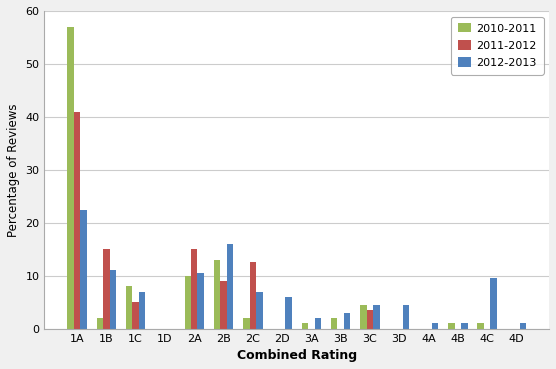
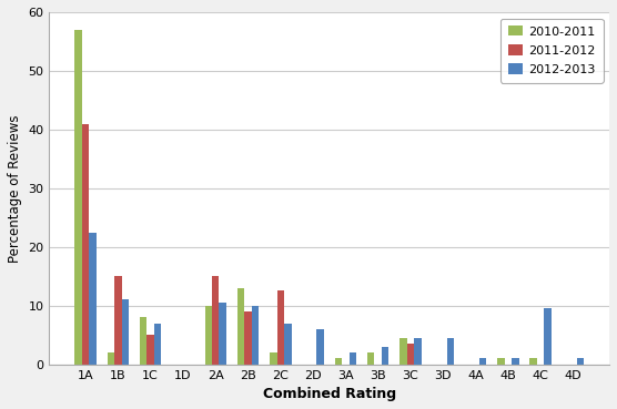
2012-2013/2B: 16.0 -> 10.0
